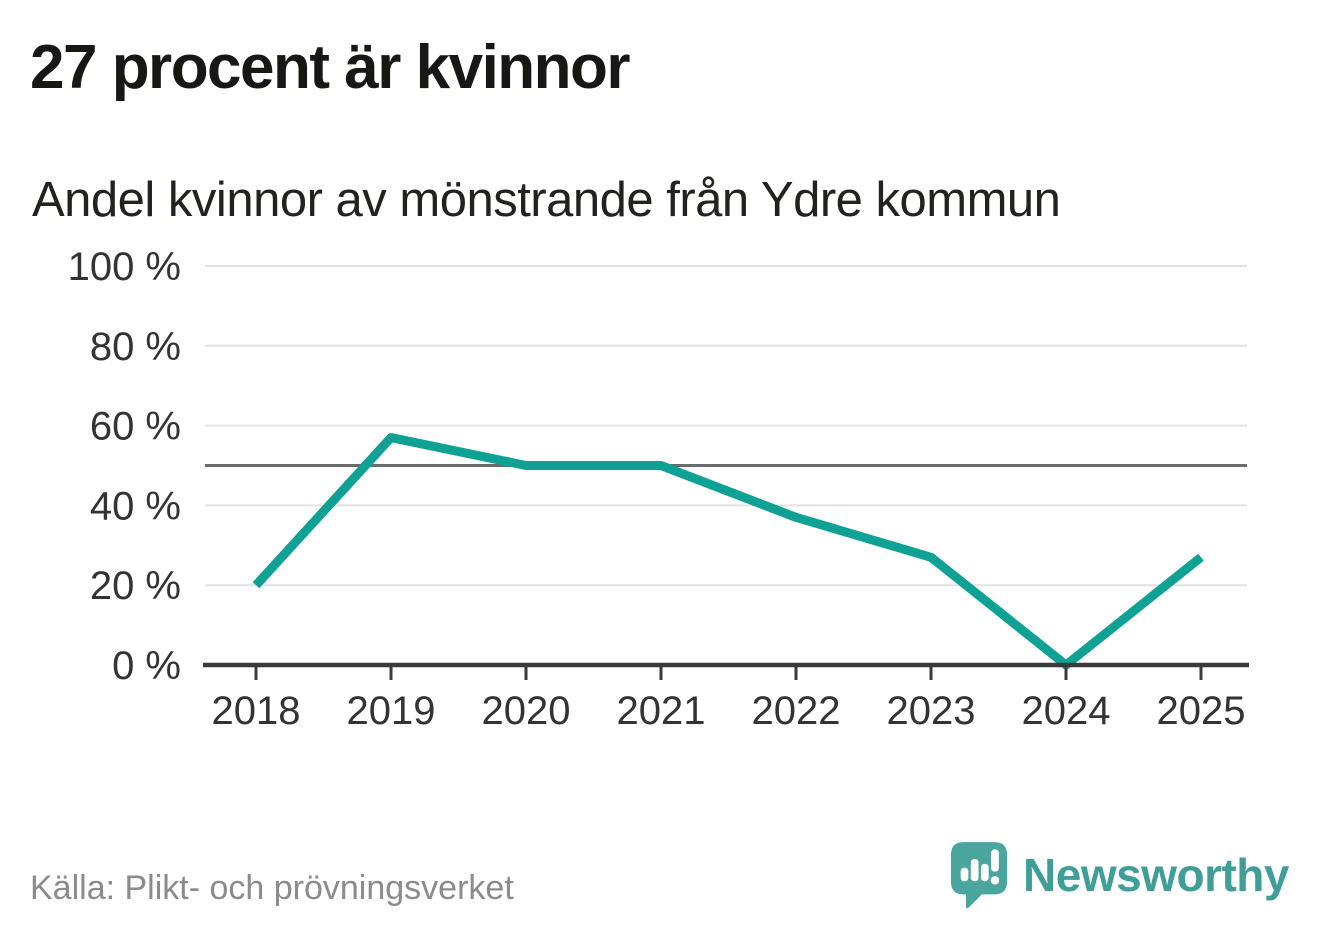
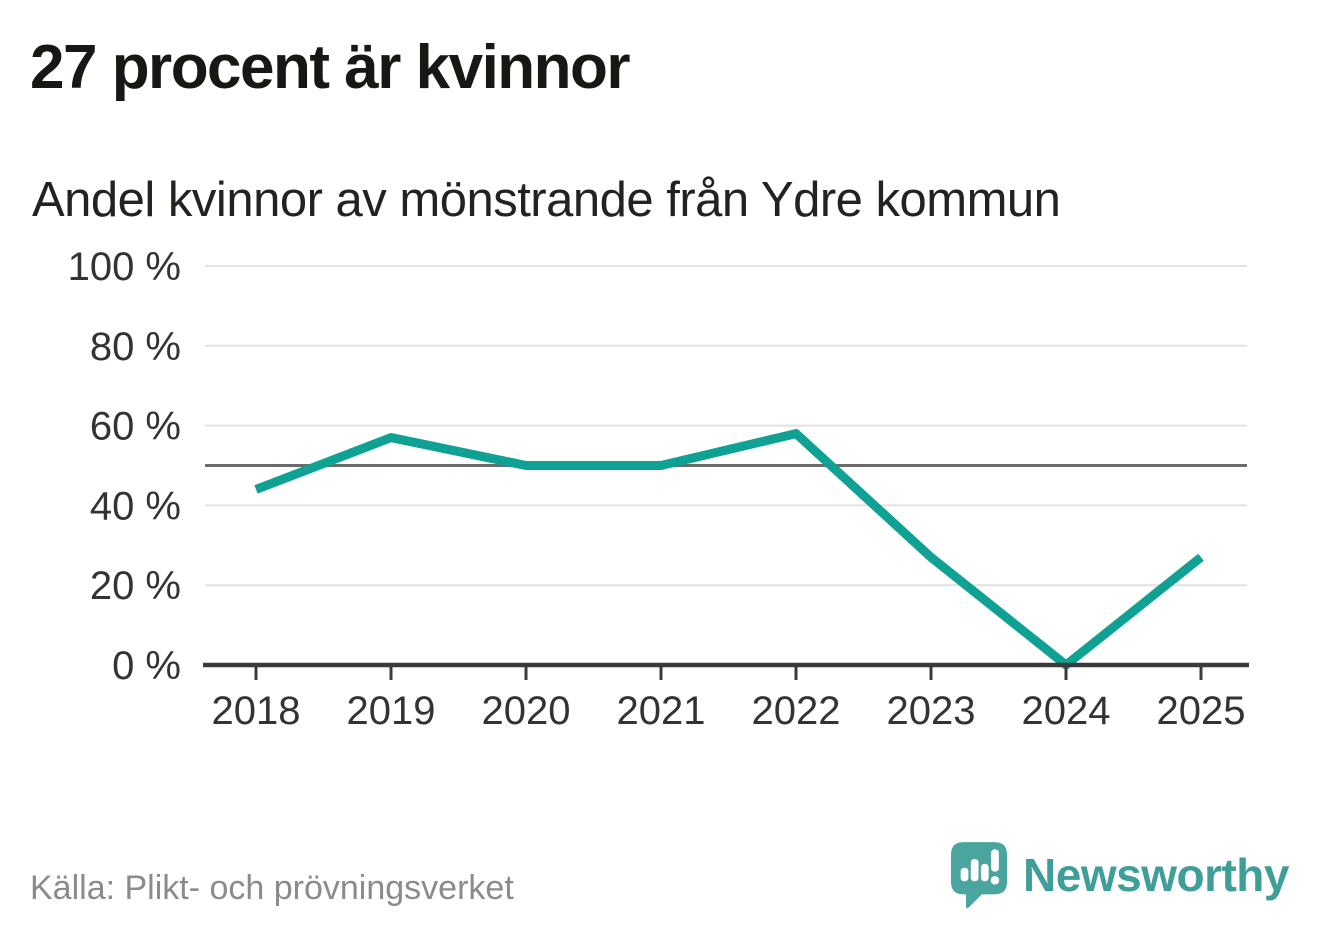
2018: 20% -> 44%
2022: 37% -> 58%
